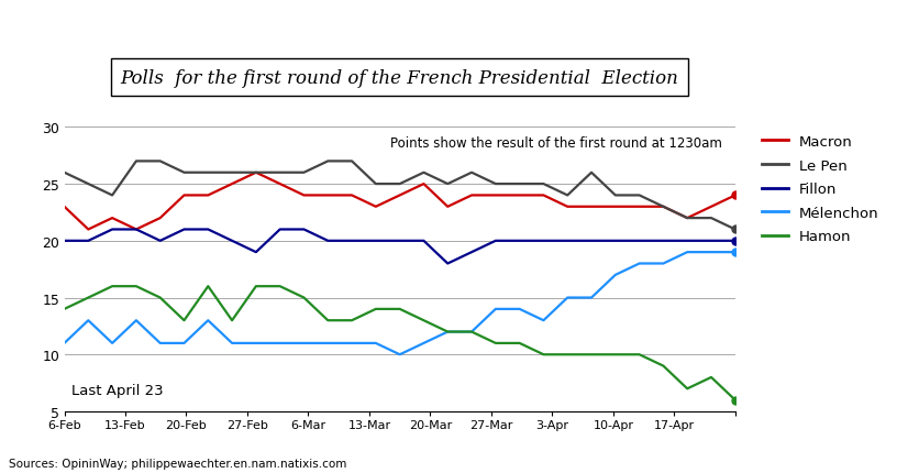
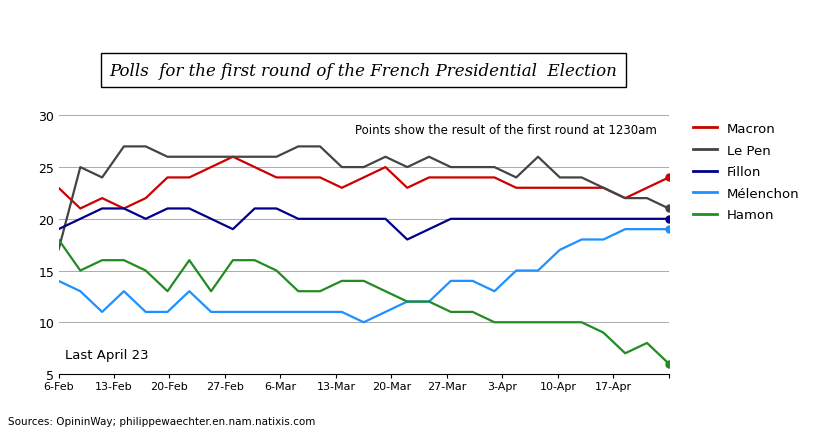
Le Pen/6-Feb: 26 -> 17
Fillon/6-Feb: 20 -> 19
Mélenchon/6-Feb: 11 -> 14
Hamon/6-Feb: 14 -> 18
